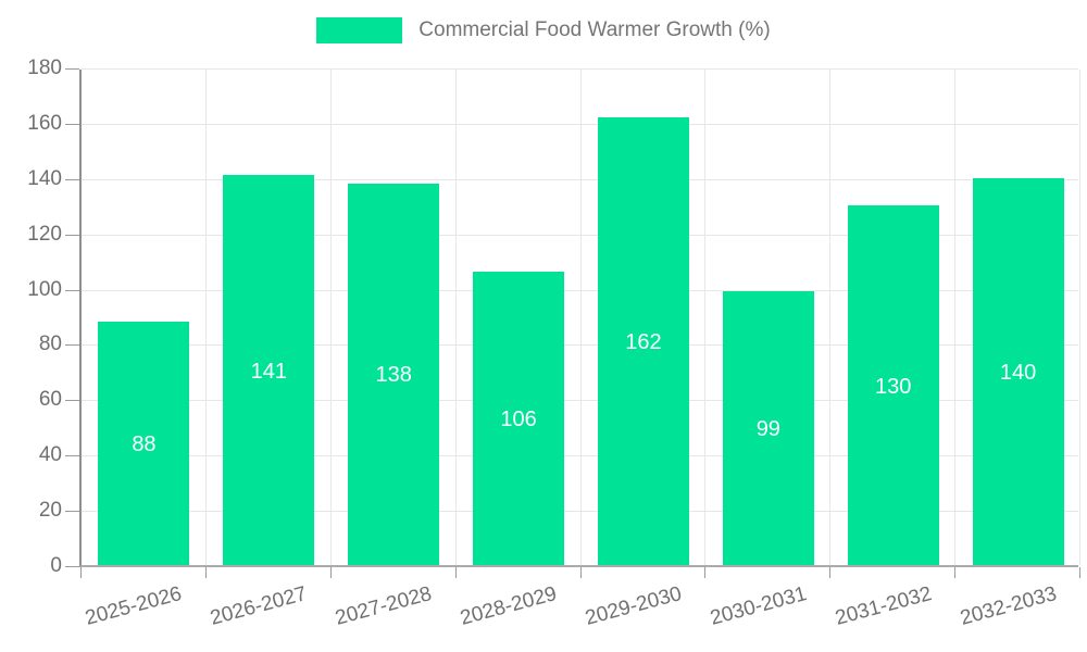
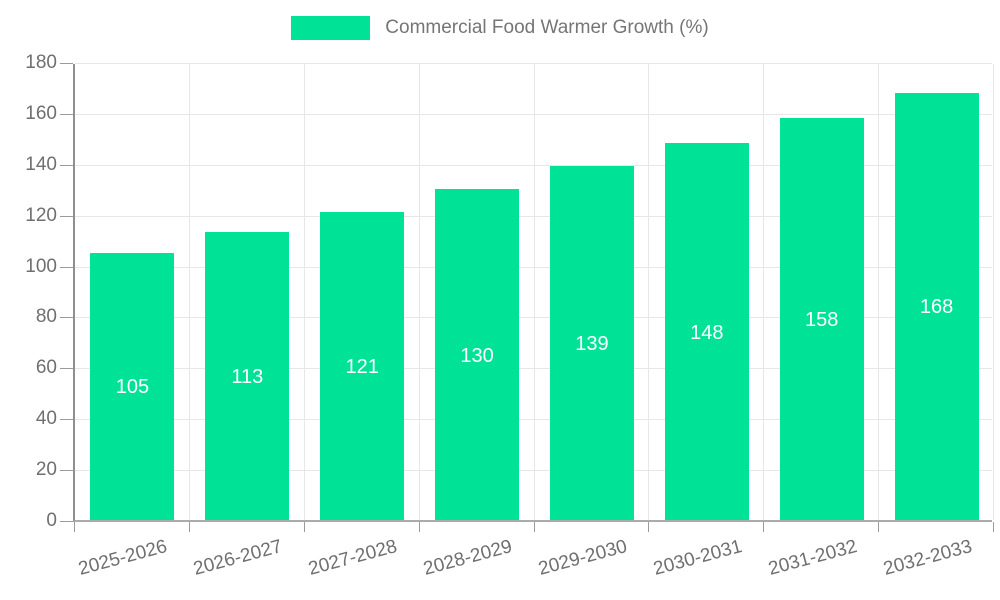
2025-2026: 88 -> 105
2026-2027: 141 -> 113
2027-2028: 138 -> 121
2028-2029: 106 -> 130
2029-2030: 162 -> 139
2030-2031: 99 -> 148
2031-2032: 130 -> 158
2032-2033: 140 -> 168
